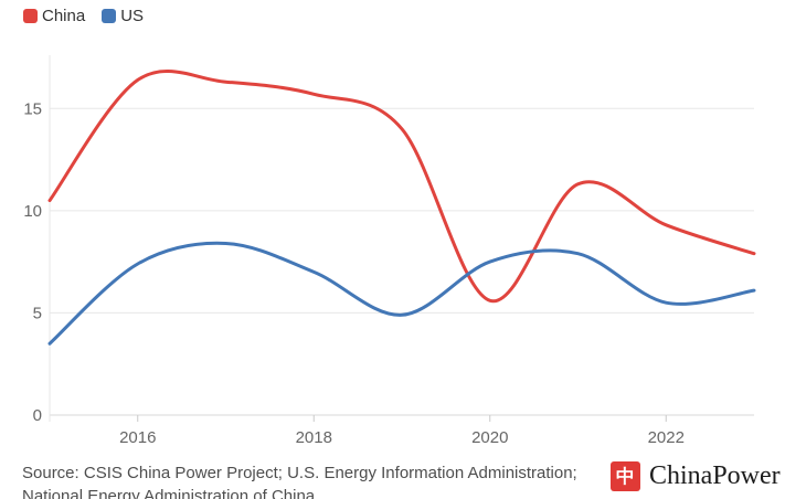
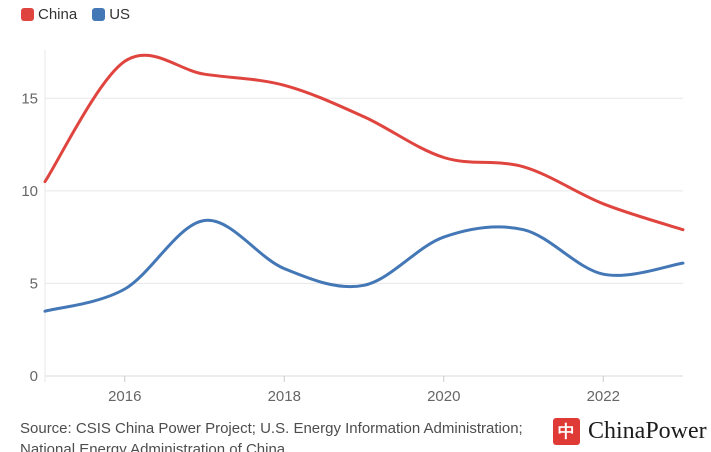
China/2016: 16.4 -> 17.0
US/2016: 7.4 -> 4.7
US/2018: 7.0 -> 5.8
China/2020: 5.6 -> 11.8
